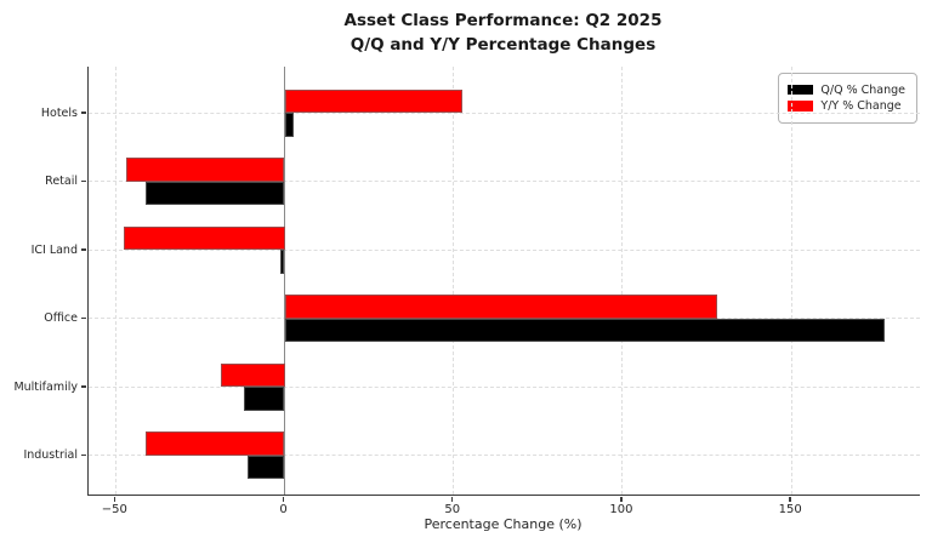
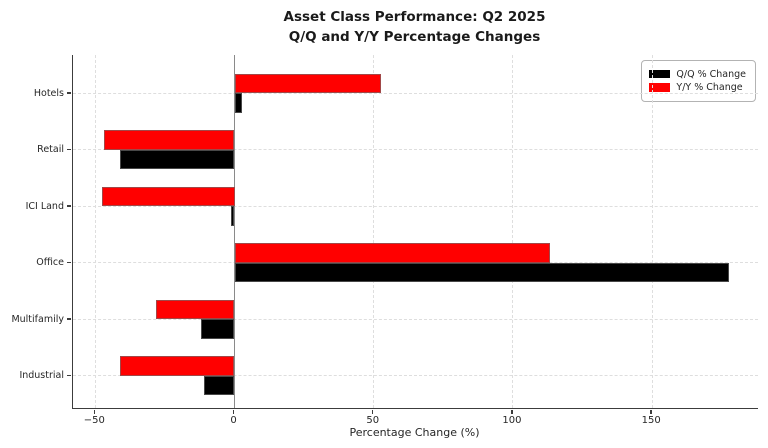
Y/Y % Change/Office: 128 -> 113
Y/Y % Change/Multifamily: -19 -> -28
